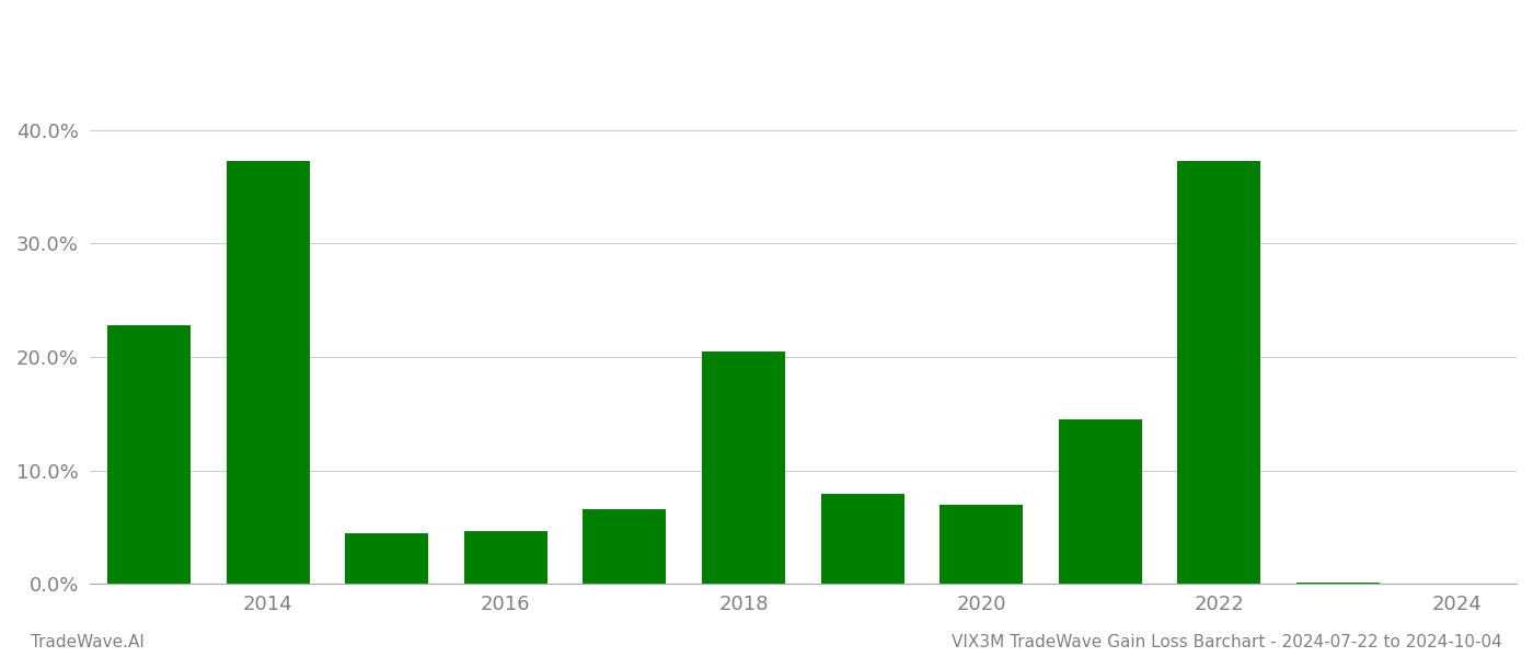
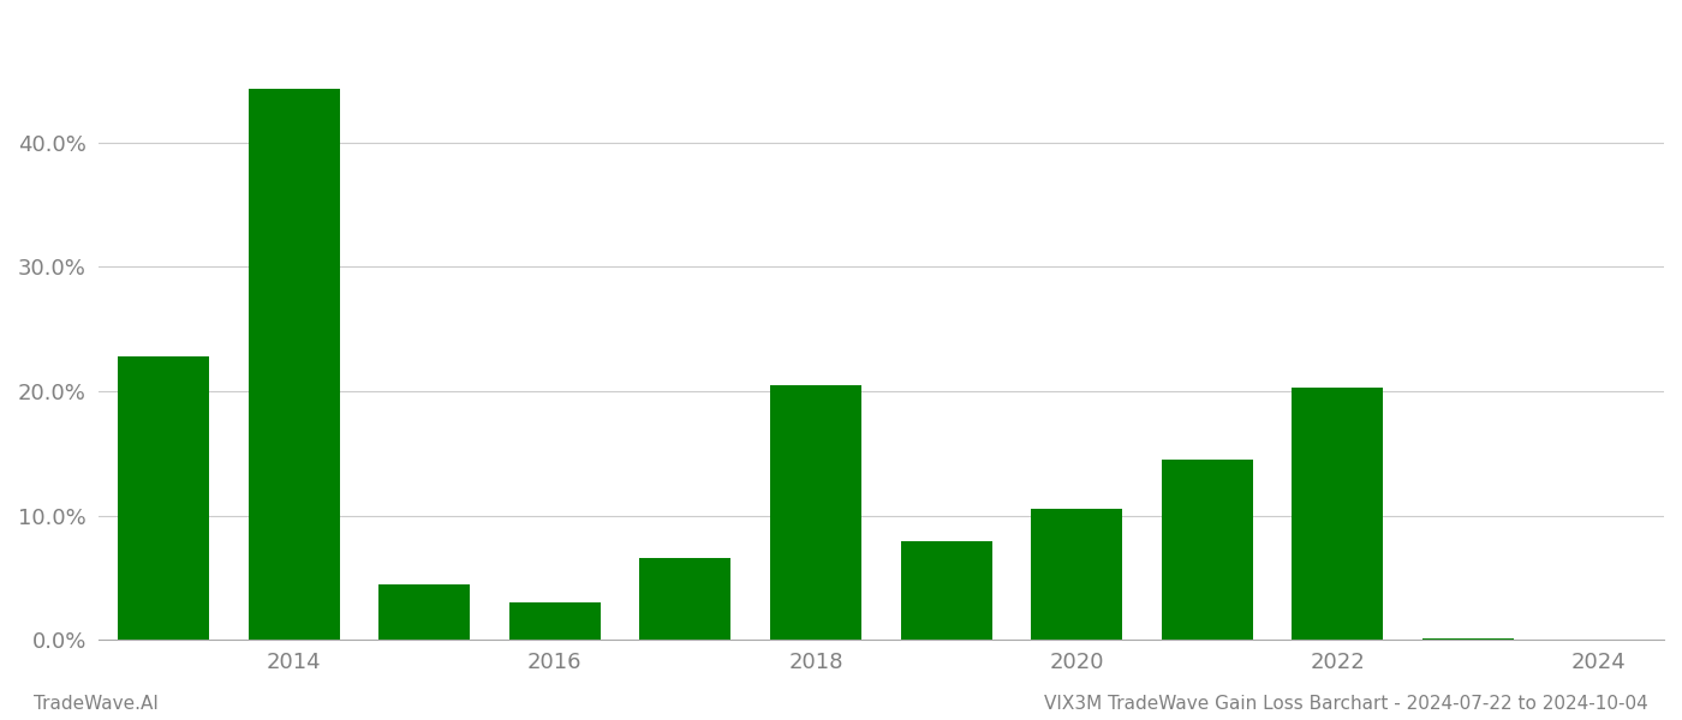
2014: 37.3% -> 44.3%
2016: 4.7% -> 3.0%
2020: 7.0% -> 10.5%
2022: 37.3% -> 20.3%
